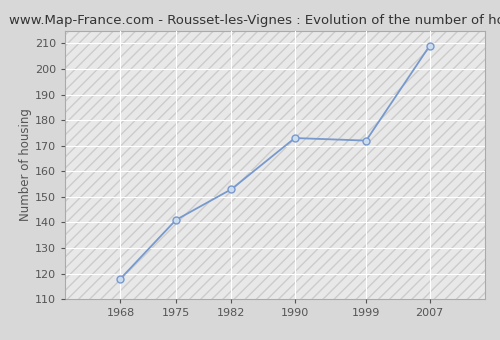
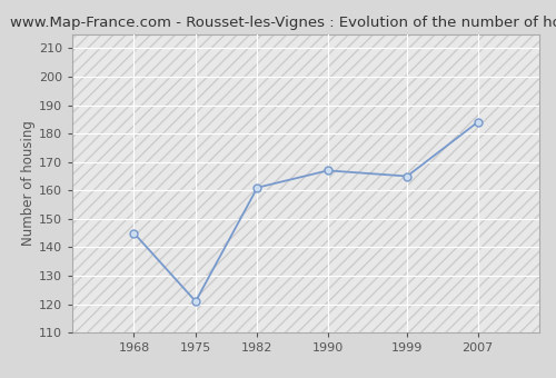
1968: 118 -> 145
1975: 141 -> 121
1982: 153 -> 161
1990: 173 -> 167
1999: 172 -> 165
2007: 209 -> 184
